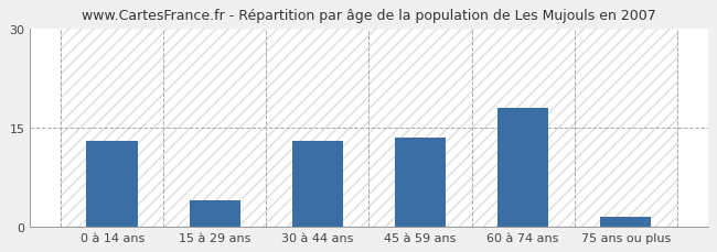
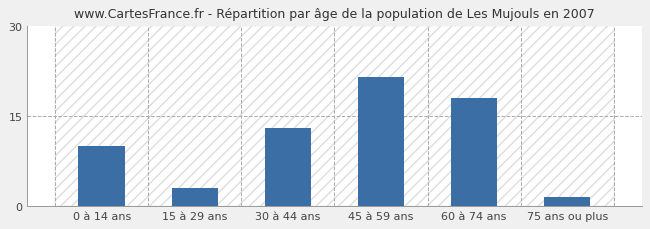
0 à 14 ans: 13.0 -> 10.0
15 à 29 ans: 4.0 -> 3.0
45 à 59 ans: 13.5 -> 21.4
